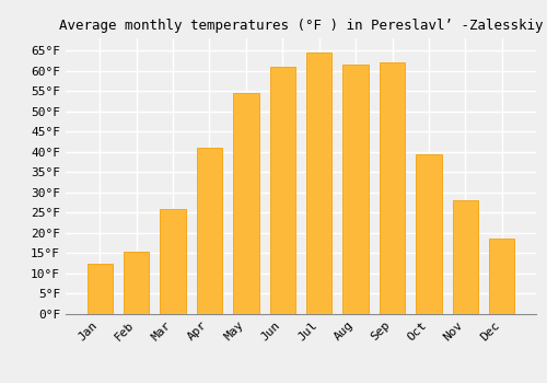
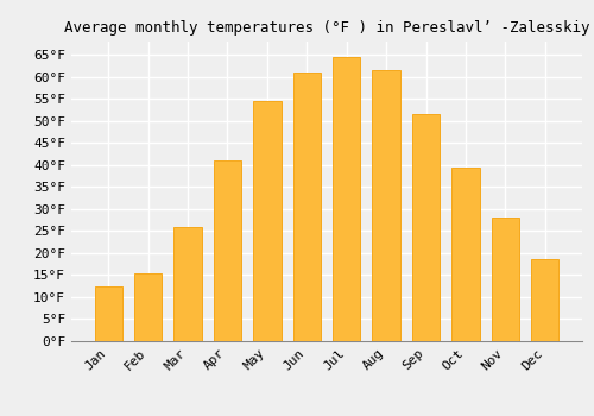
Sep: 62.0°F -> 51.5°F
